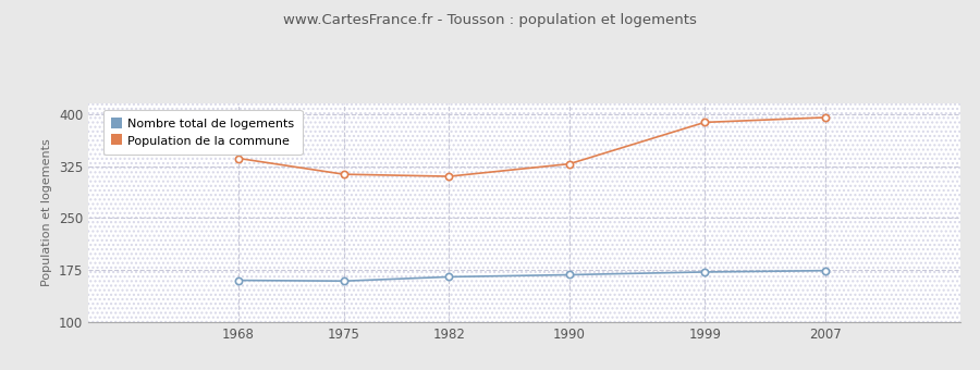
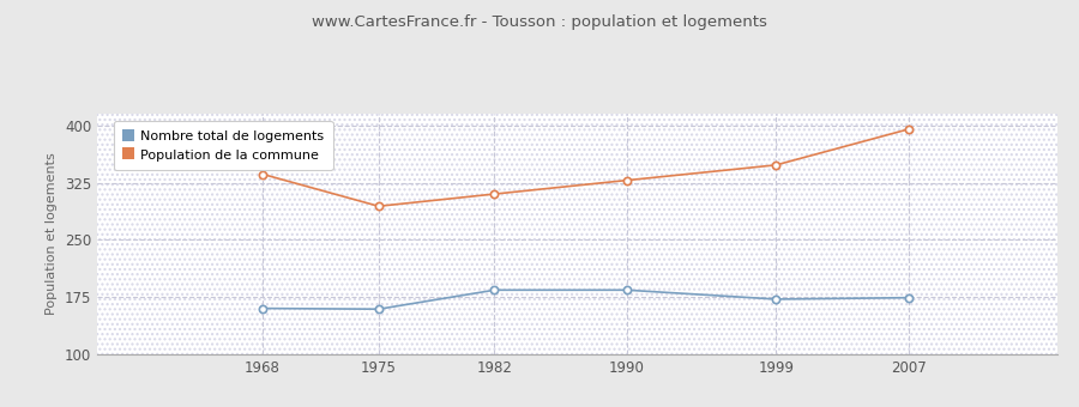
Population de la commune/1975: 313 -> 294
Nombre total de logements/1982: 165 -> 184
Nombre total de logements/1990: 168 -> 184
Population de la commune/1999: 388 -> 348
